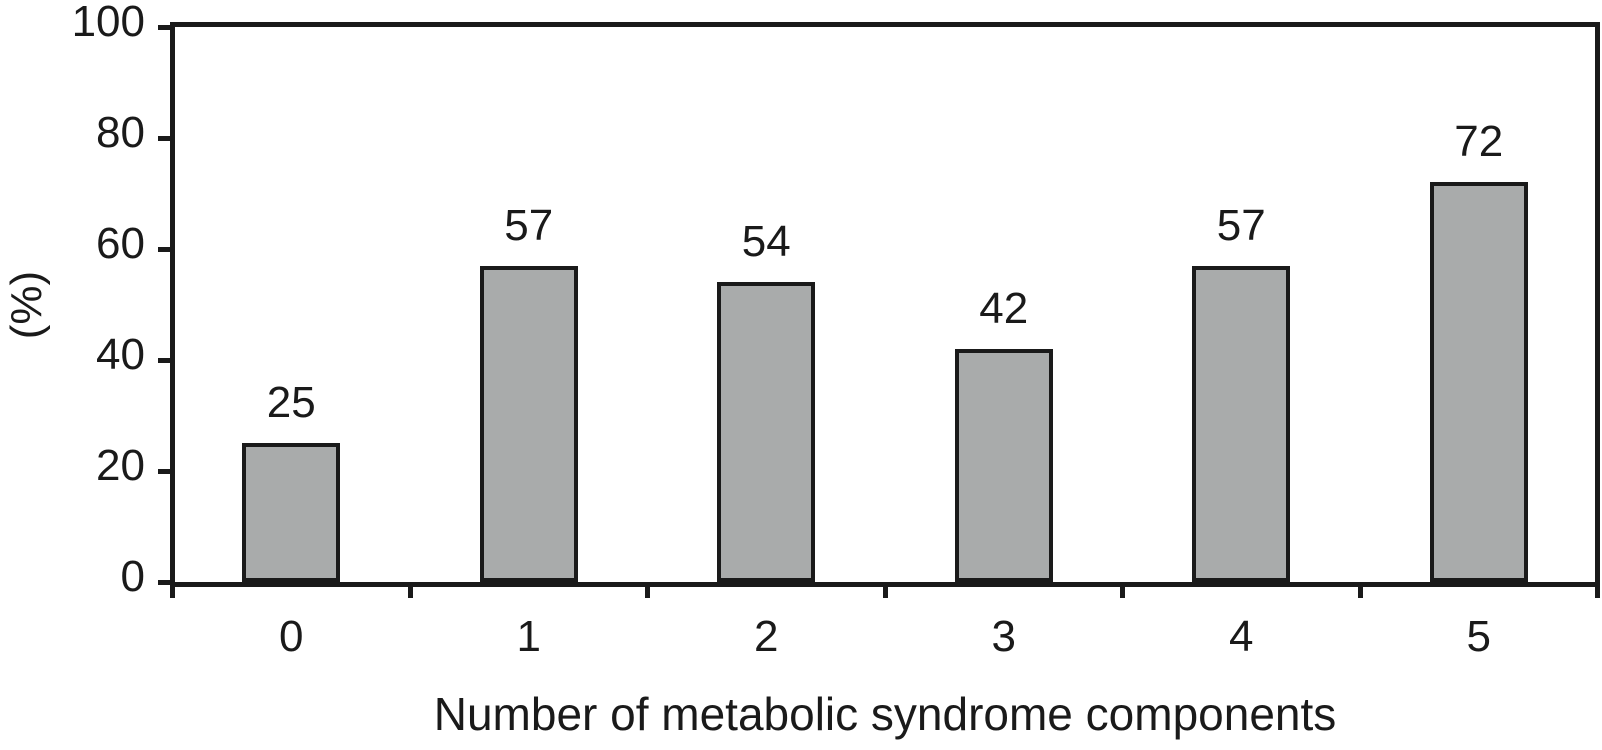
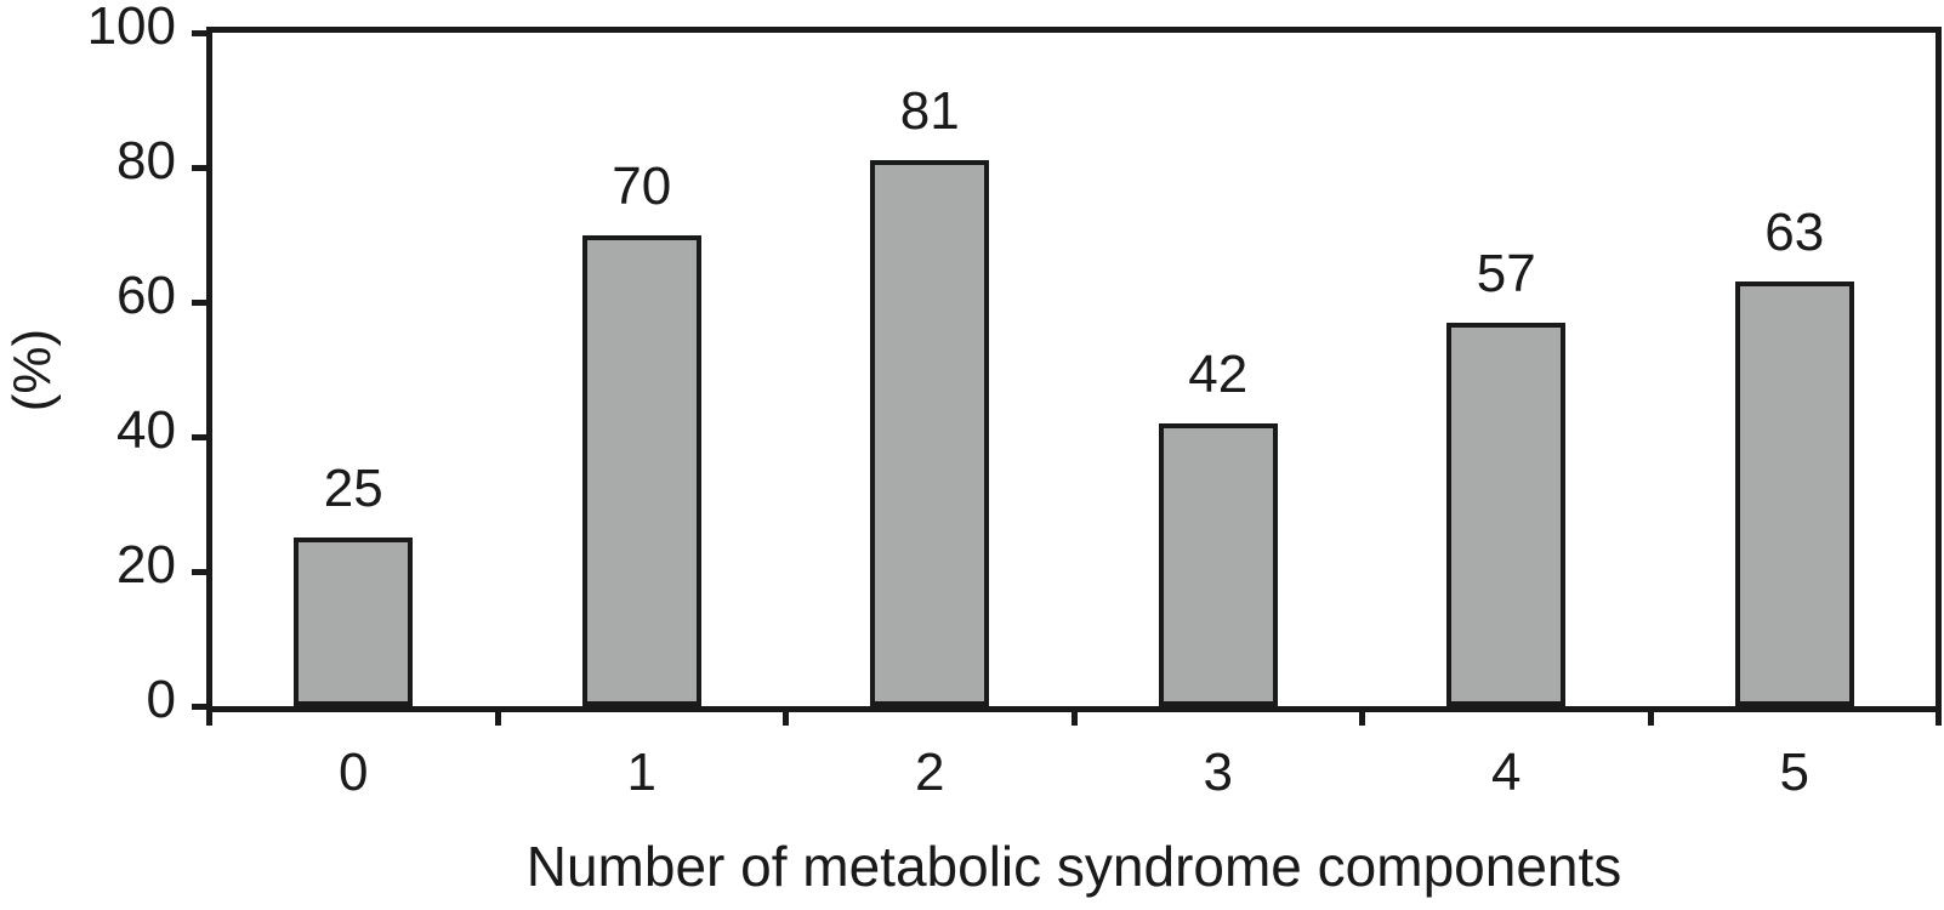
1: 57 -> 70
2: 54 -> 81
5: 72 -> 63
